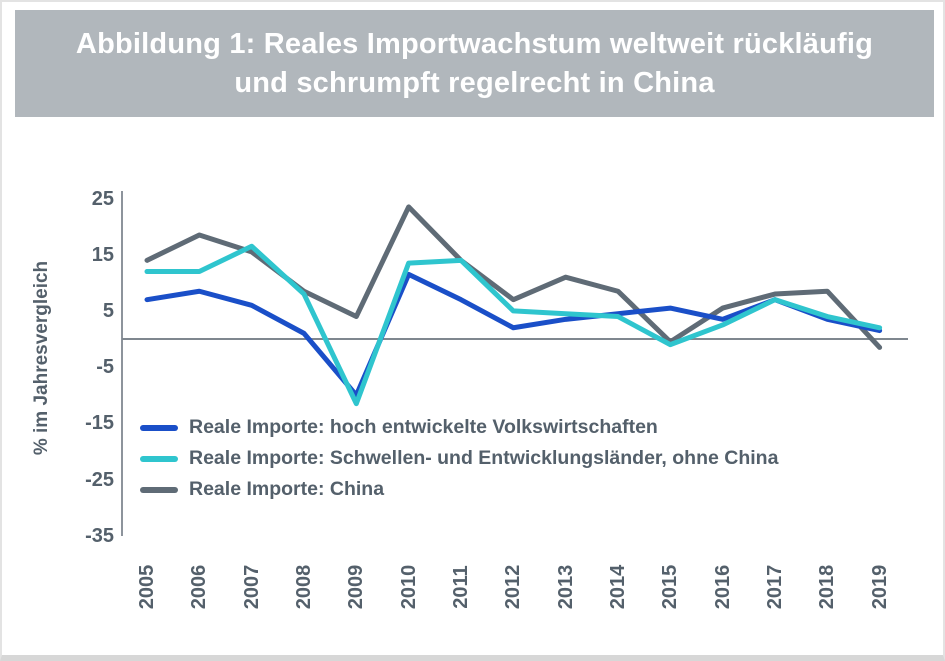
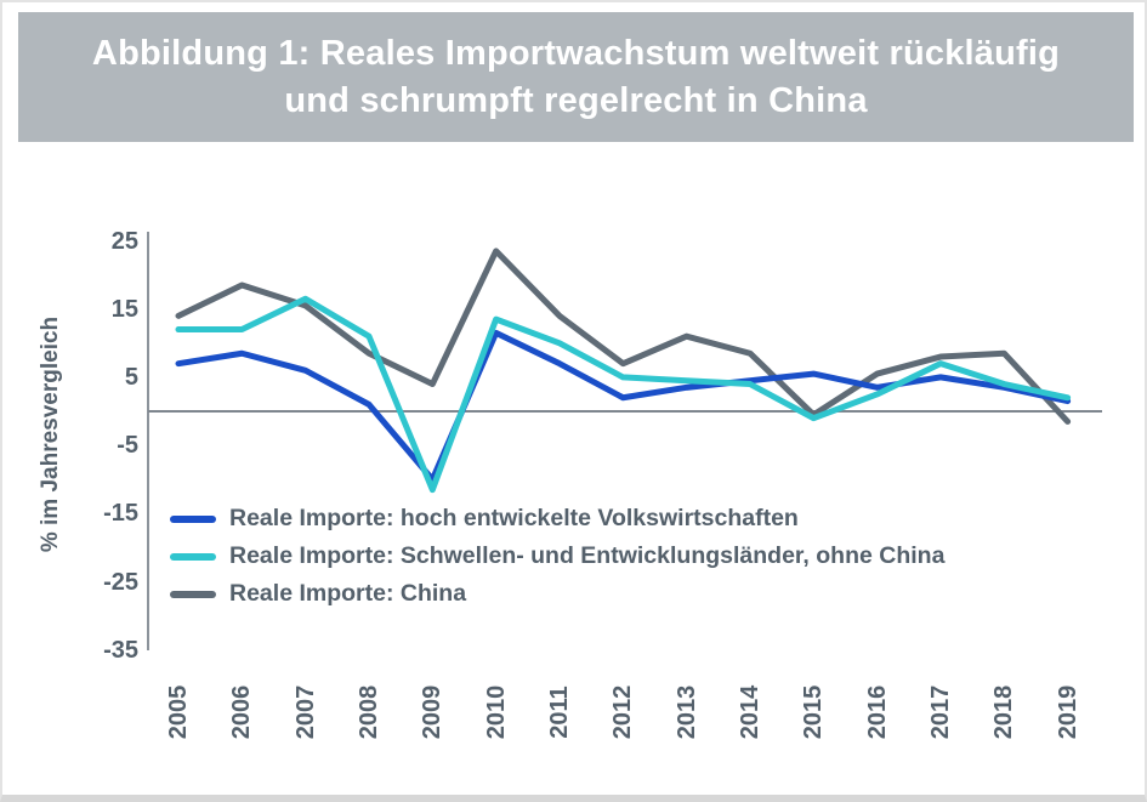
Reale Importe: Schwellen- und Entwicklungsländer, ohne China/2008: 8 -> 11
Reale Importe: Schwellen- und Entwicklungsländer, ohne China/2011: 14 -> 10
Reale Importe: hoch entwickelte Volkswirtschaften/2017: 7 -> 5
